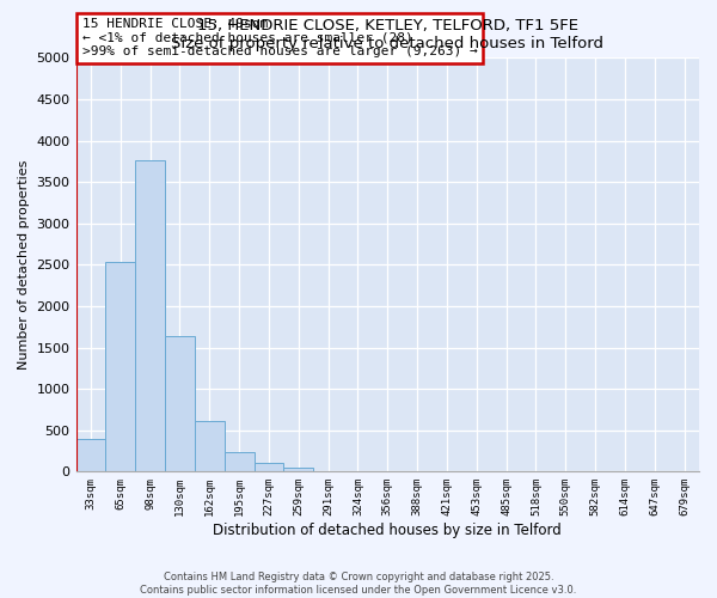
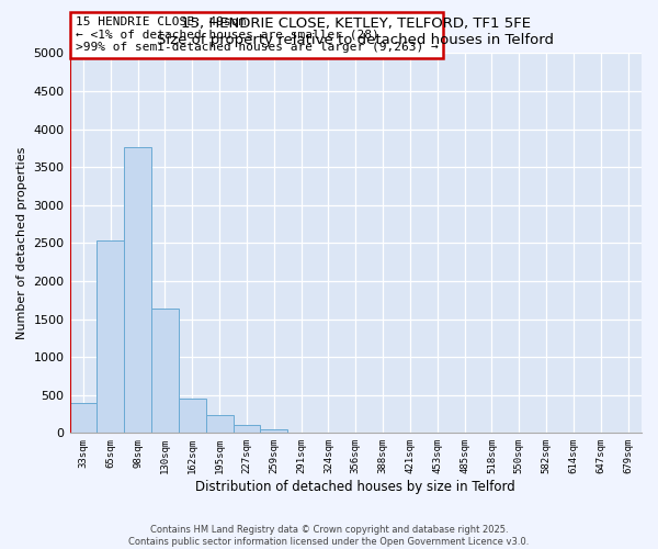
162sqm: 610 -> 460
